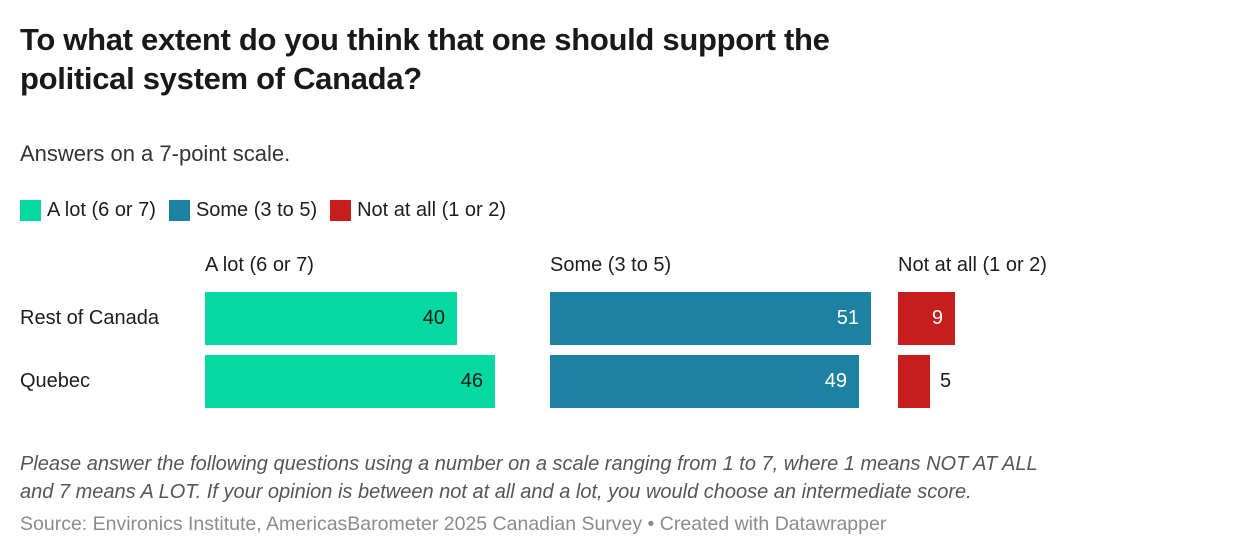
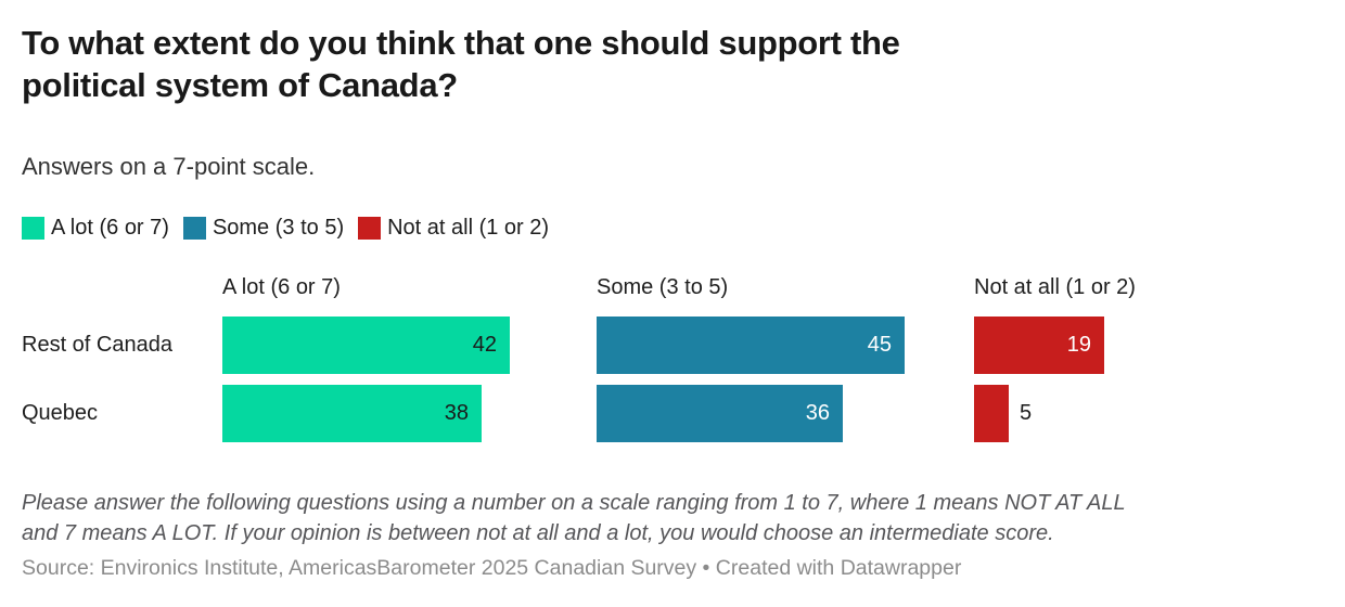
A lot (6 or 7)/Rest of Canada: 40 -> 42
Some (3 to 5)/Rest of Canada: 51 -> 45
Not at all (1 or 2)/Rest of Canada: 9 -> 19
A lot (6 or 7)/Quebec: 46 -> 38
Some (3 to 5)/Quebec: 49 -> 36
